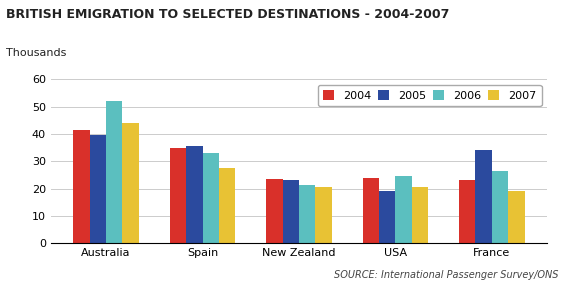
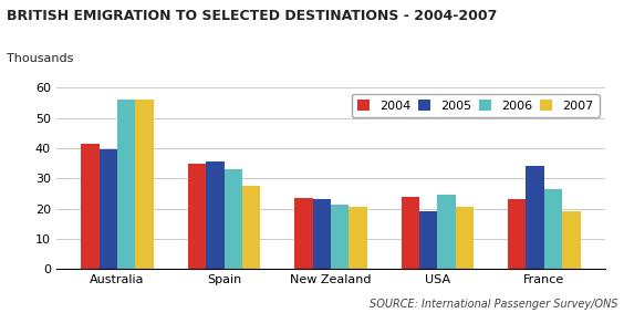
2006/Australia: 52.0 -> 56.0
2007/Australia: 44.0 -> 56.0
